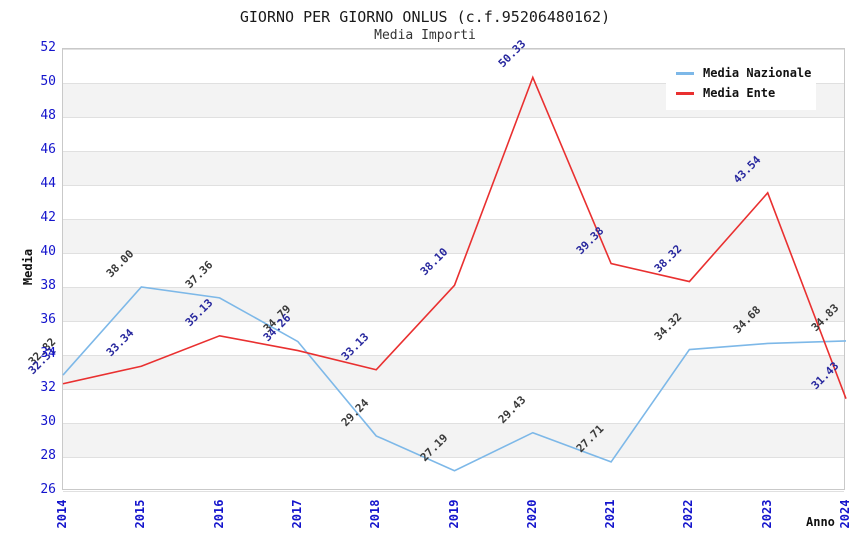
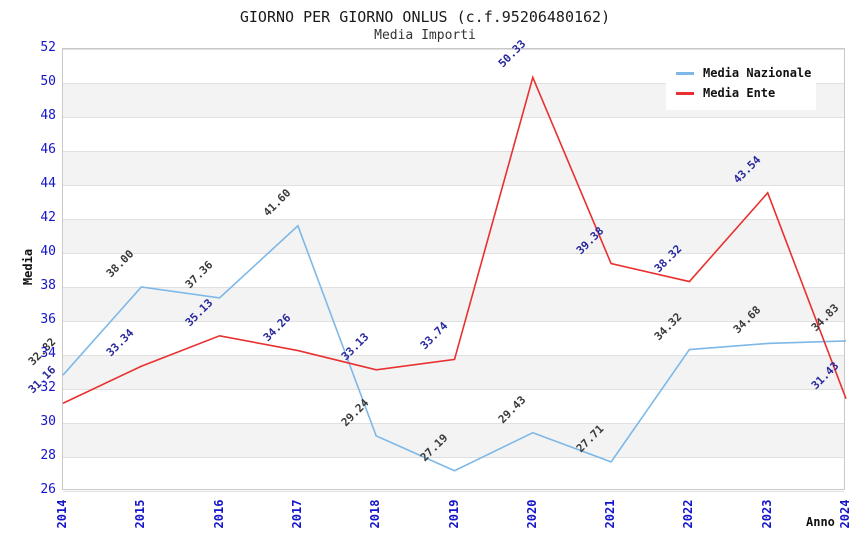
Media Ente/2014: 32.31 -> 31.16
Media Nazionale/2017: 34.79 -> 41.60
Media Ente/2019: 38.10 -> 33.74
